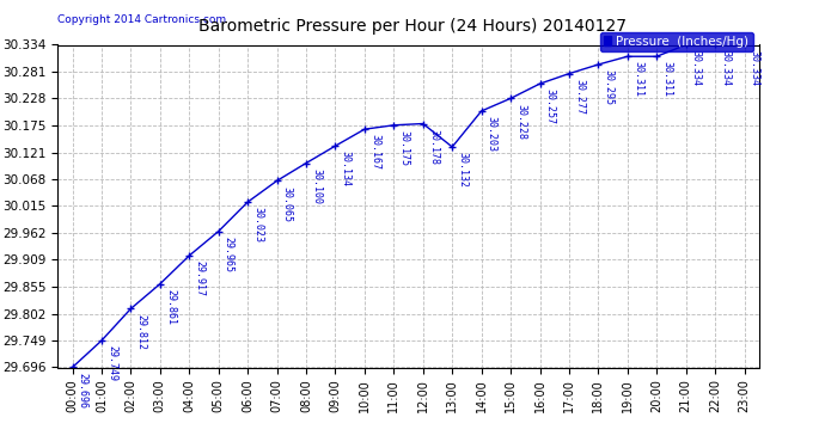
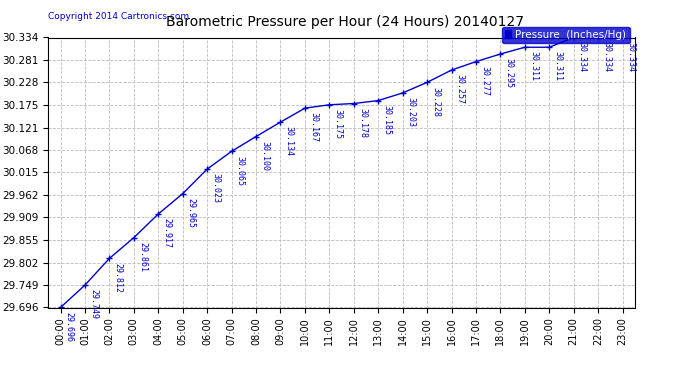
13:00: 30.132 -> 30.185
